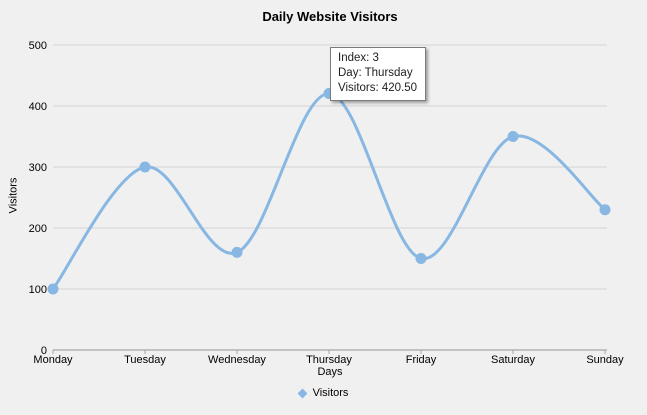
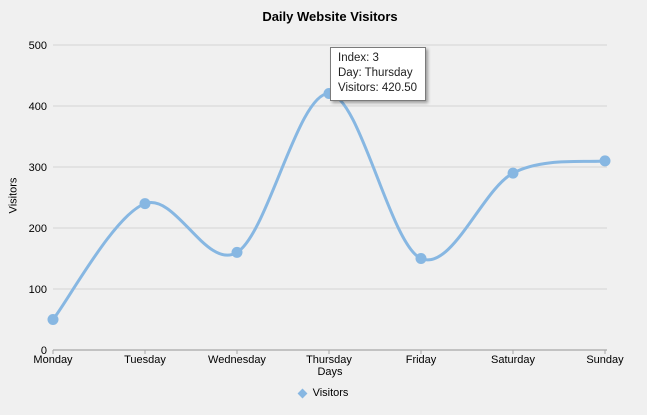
Monday: 100 -> 50
Tuesday: 300 -> 240
Saturday: 350 -> 290
Sunday: 230 -> 310
